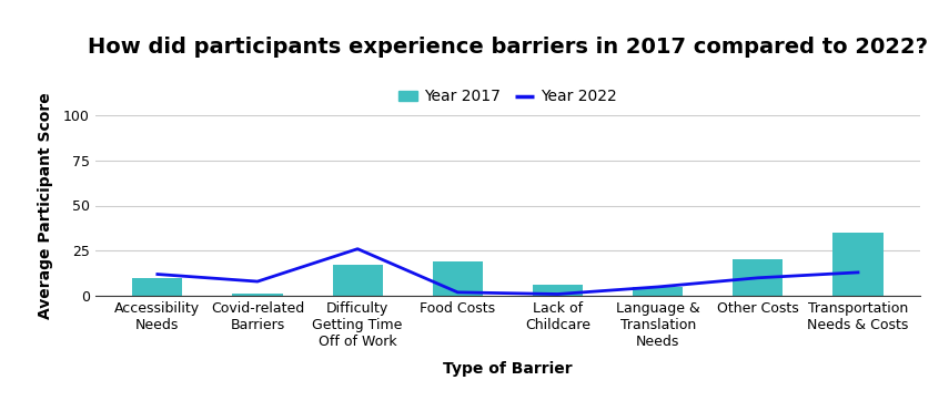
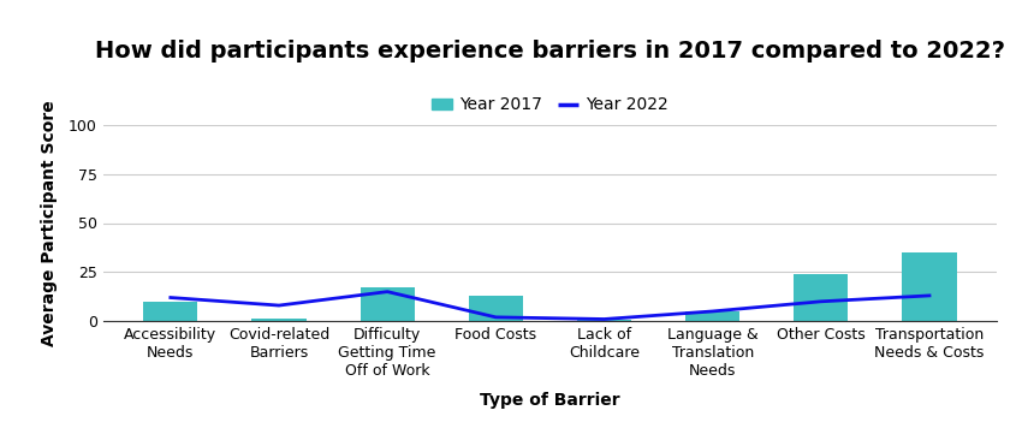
Year 2022/Difficulty Getting Time Off of Work: 26 -> 15
Year 2017/Food Costs: 19 -> 13
Year 2017/Lack of Childcare: 6 -> 0
Year 2017/Other Costs: 20 -> 24
